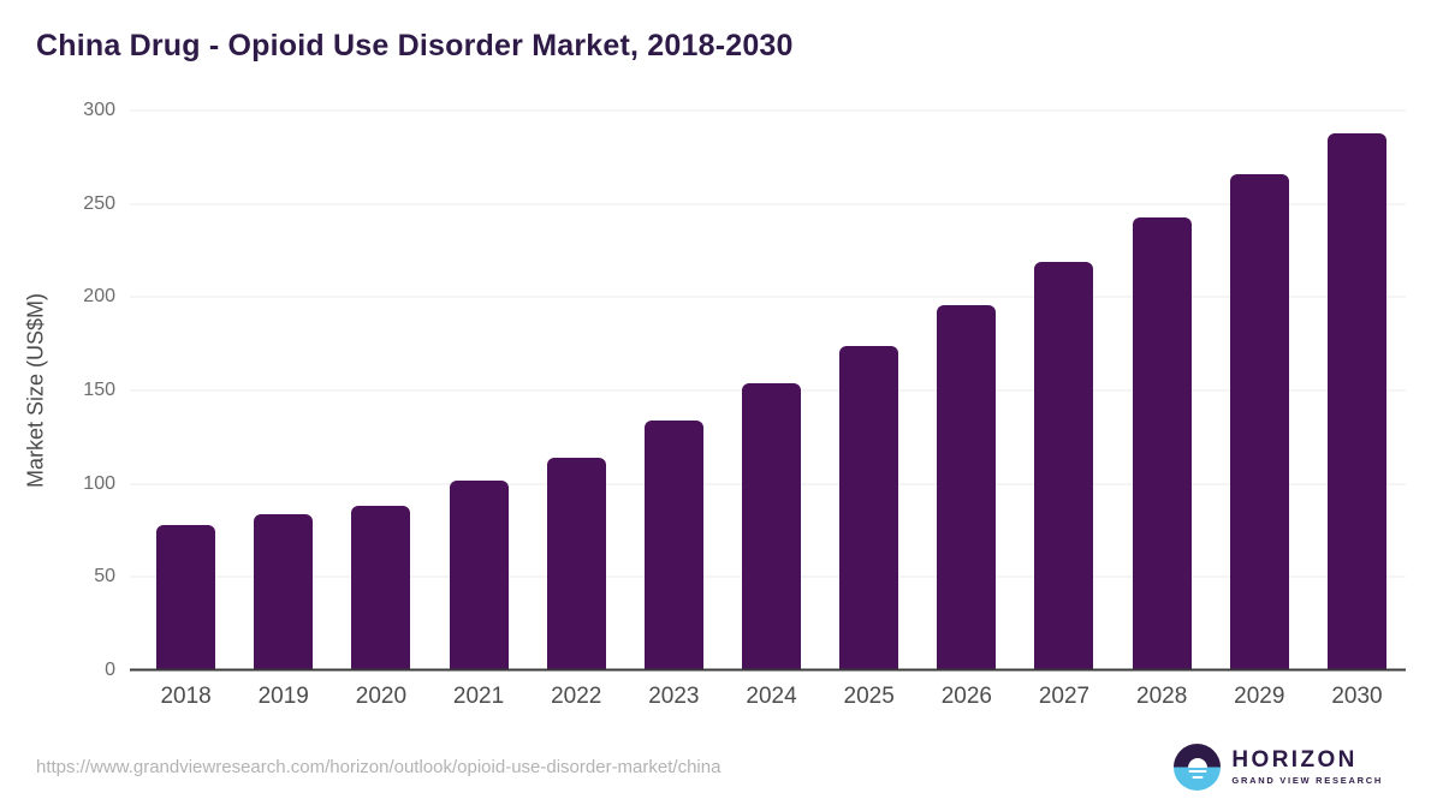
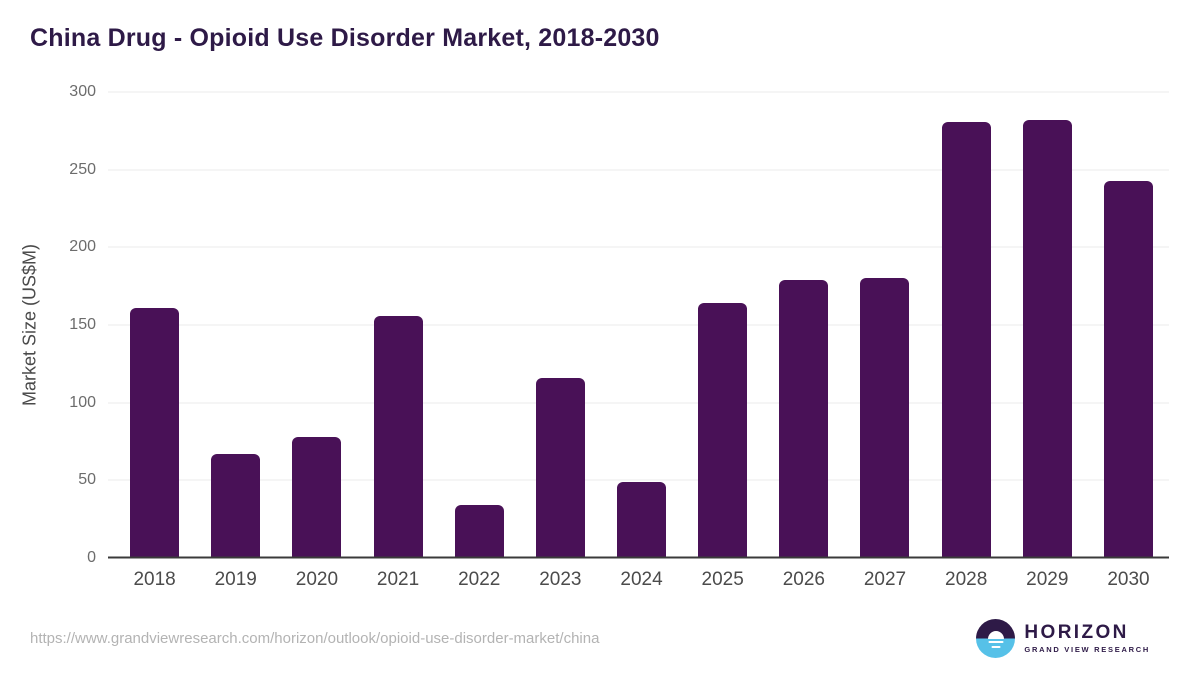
2018: 78 -> 161
2019: 84 -> 67
2020: 88 -> 78
2021: 102 -> 156
2022: 114 -> 34
2023: 134 -> 116
2024: 154 -> 49
2025: 174 -> 164
2026: 196 -> 179
2027: 219 -> 180
2028: 243 -> 281
2029: 266 -> 282
2030: 288 -> 243
